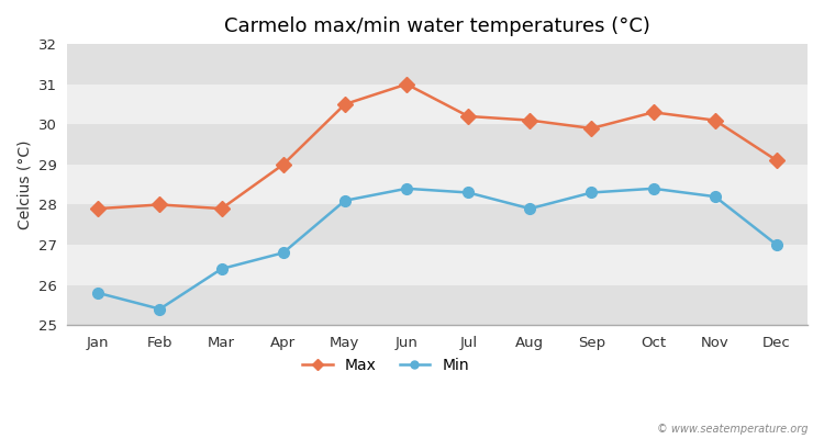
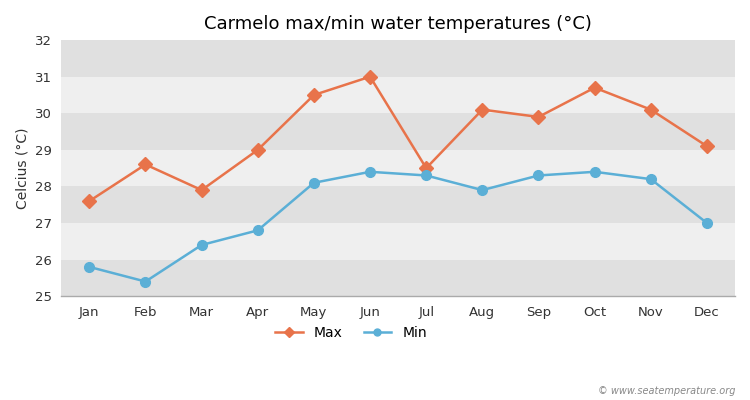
Max/Jan: 27.9 -> 27.6
Max/Feb: 28.0 -> 28.6
Max/Jul: 30.2 -> 28.5
Max/Oct: 30.3 -> 30.7
